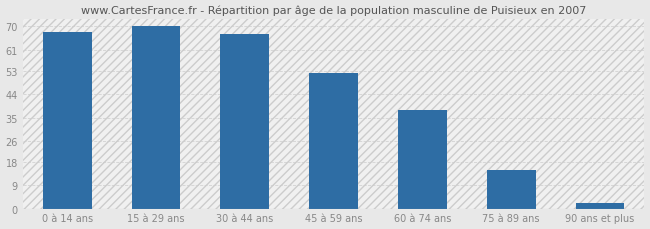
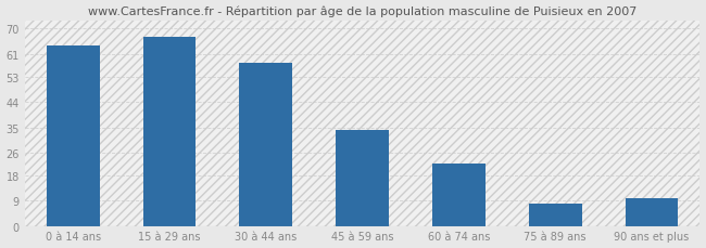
0 à 14 ans: 68 -> 64
15 à 29 ans: 70 -> 67
30 à 44 ans: 67 -> 58
45 à 59 ans: 52 -> 34
60 à 74 ans: 38 -> 22
75 à 89 ans: 15 -> 8
90 ans et plus: 2 -> 10
